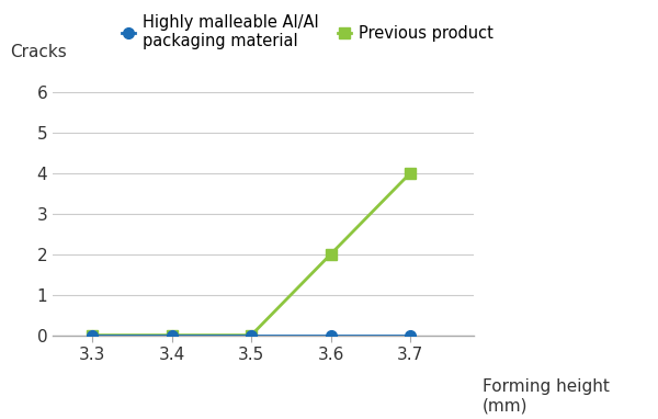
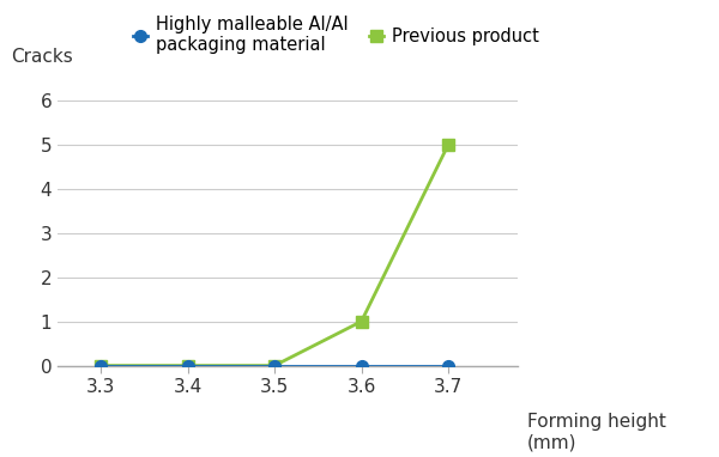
Previous product/3.6: 2 -> 1
Previous product/3.7: 4 -> 5
